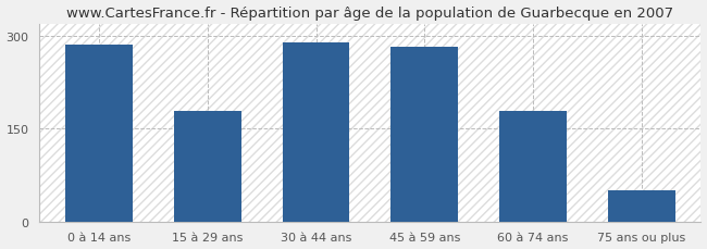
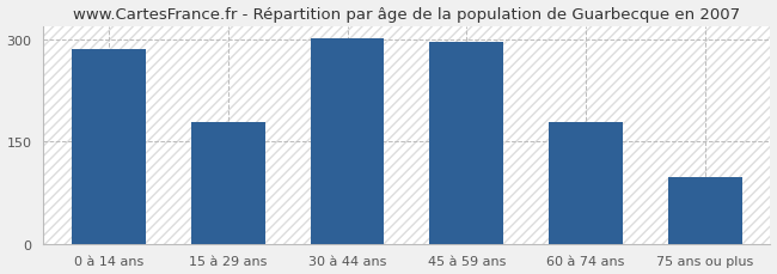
30 à 44 ans: 290 -> 302
45 à 59 ans: 282 -> 297
75 ans ou plus: 50 -> 98
